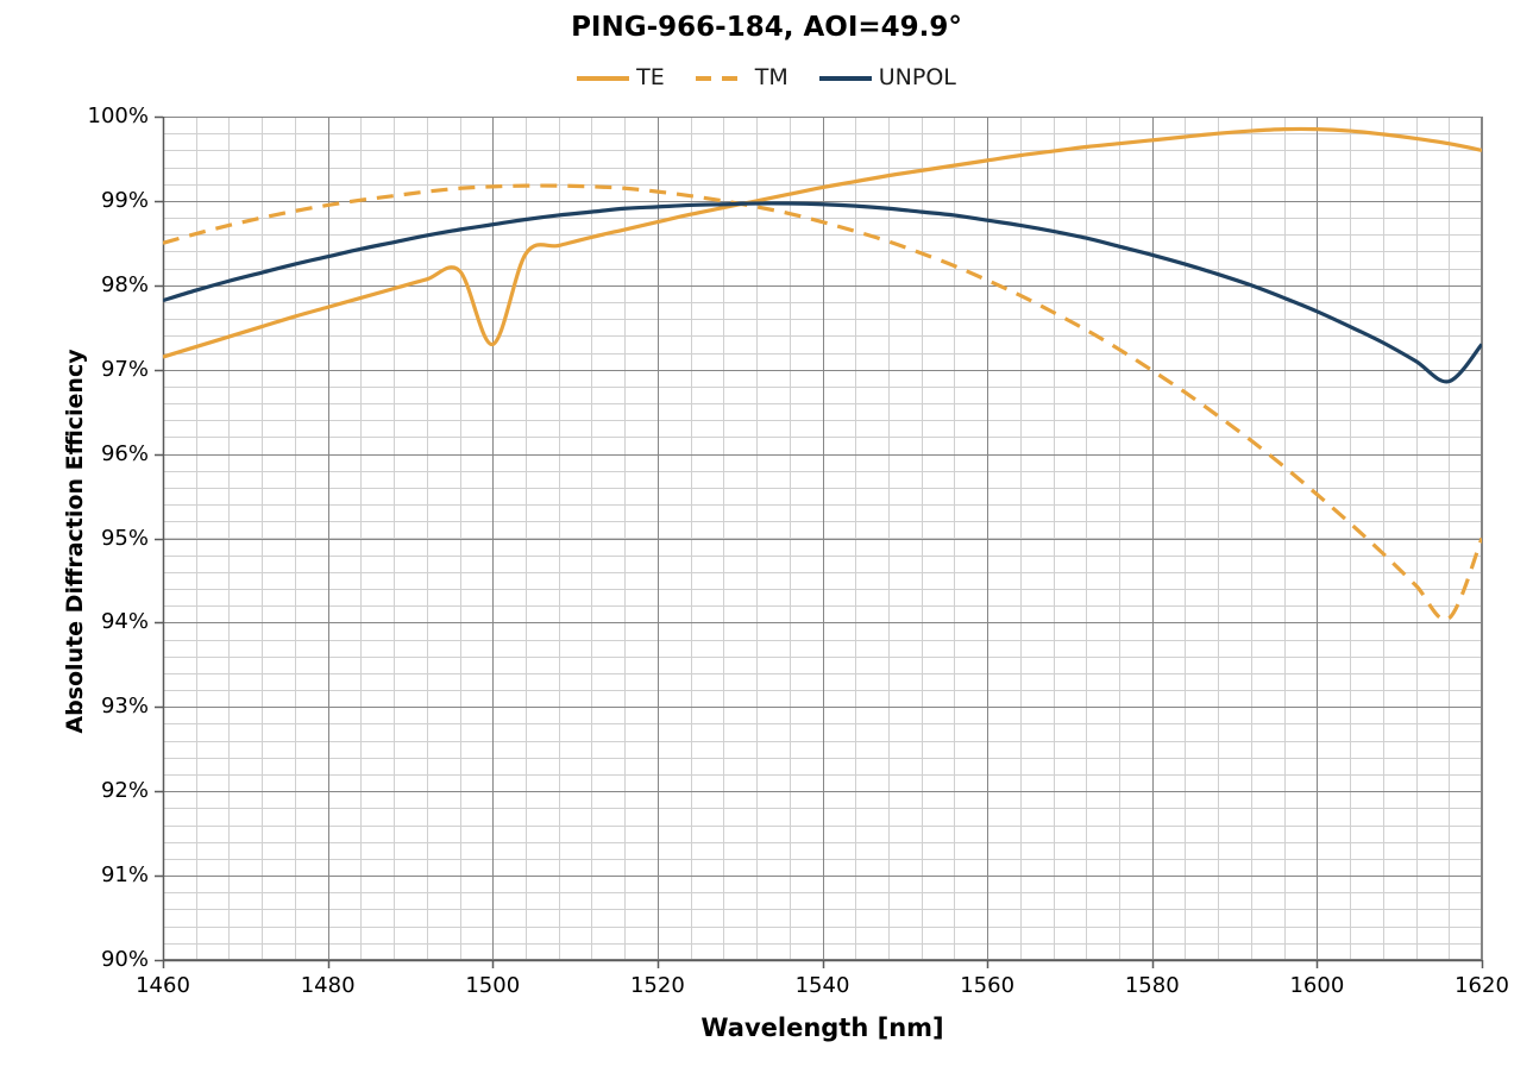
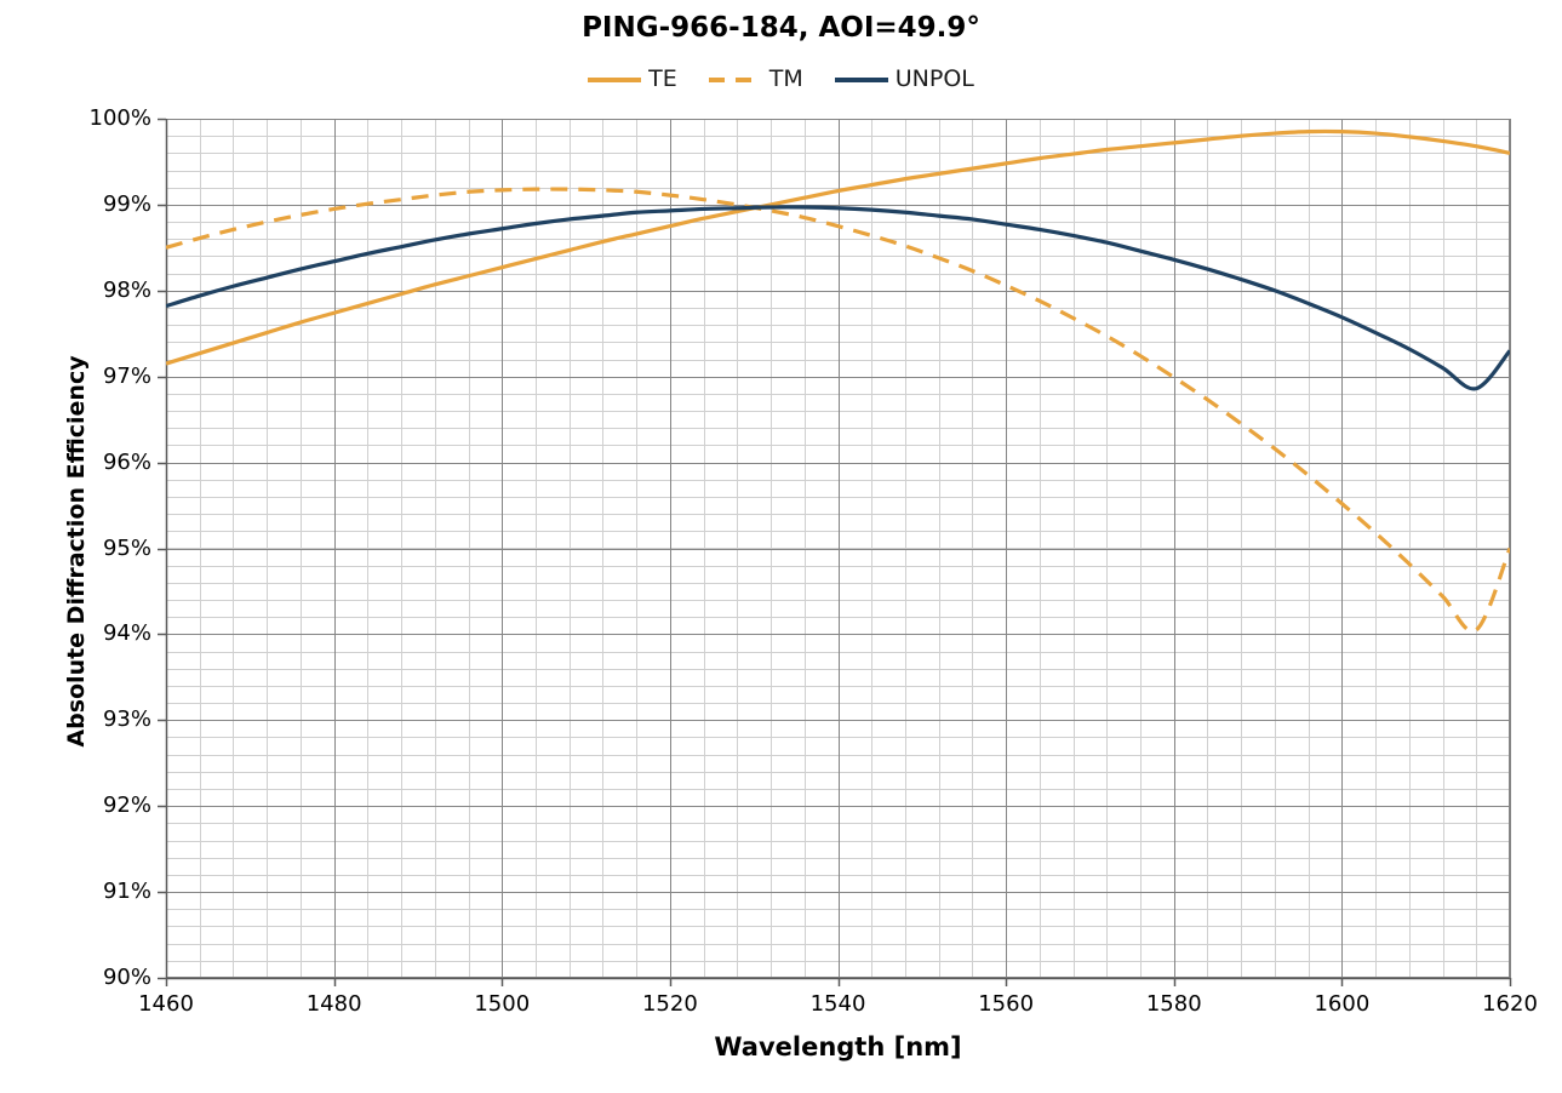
TE/1500: 97.3% -> 98.3%
